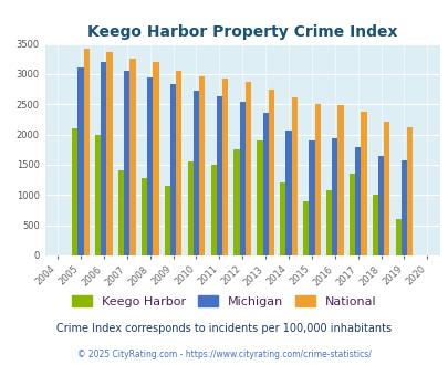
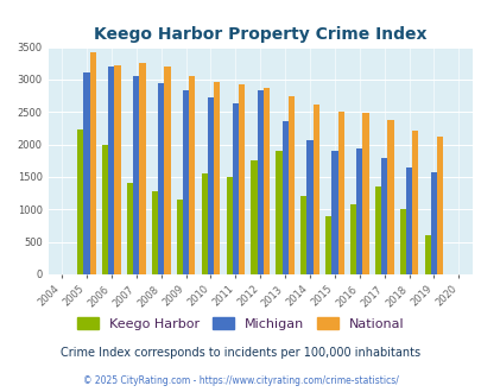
Keego Harbor/2005: 2100 -> 2240
National/2006: 3360 -> 3220
Michigan/2012: 2550 -> 2840
